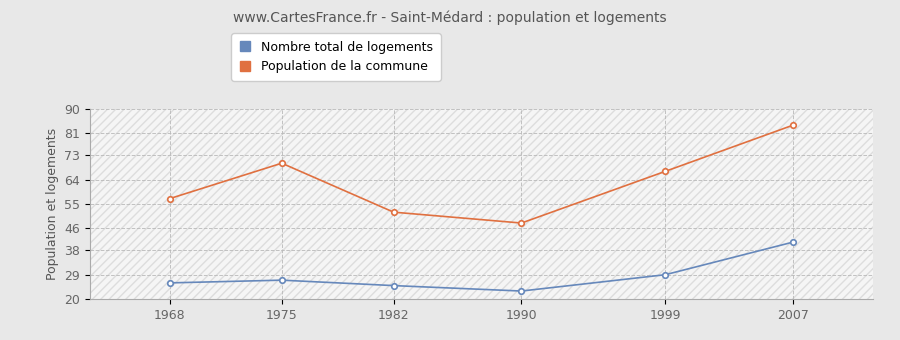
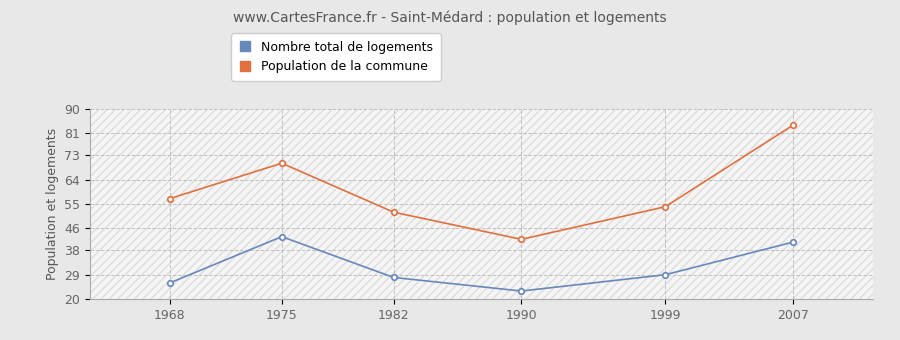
Nombre total de logements/1975: 27 -> 43
Nombre total de logements/1982: 25 -> 28
Population de la commune/1990: 48 -> 42
Population de la commune/1999: 67 -> 54
